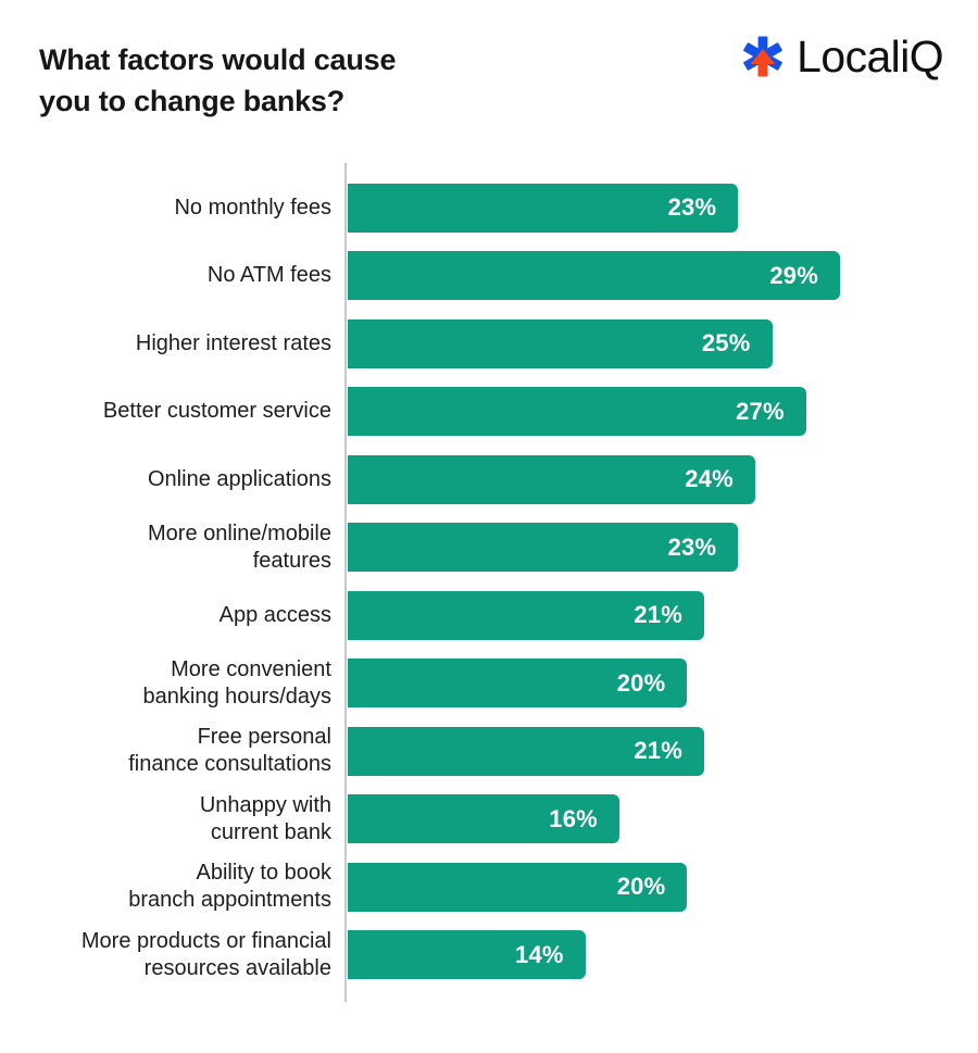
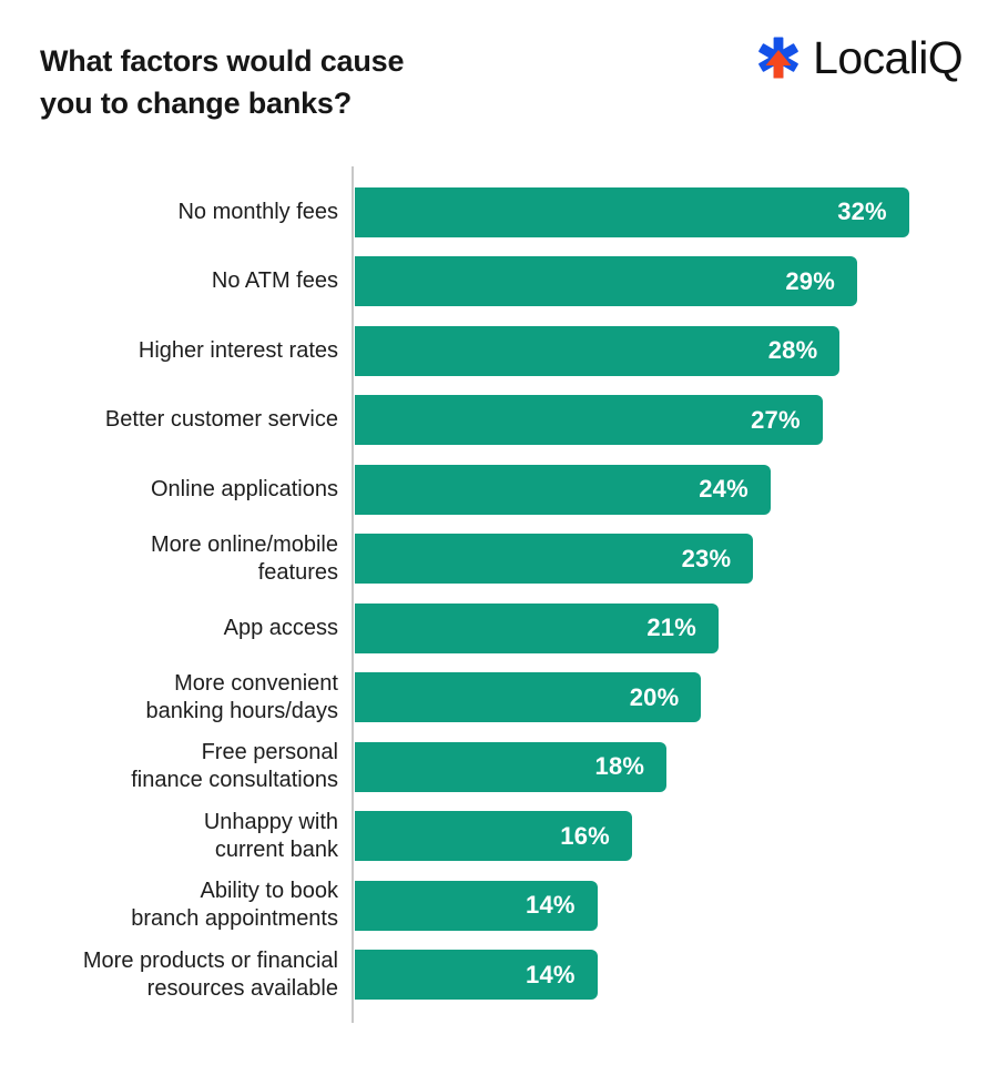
No monthly fees: 23% -> 32%
Higher interest rates: 25% -> 28%
Free personal finance consultations: 21% -> 18%
Ability to book branch appointments: 20% -> 14%
